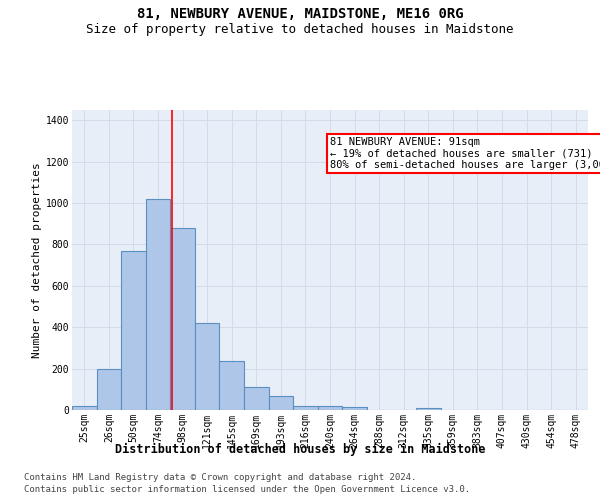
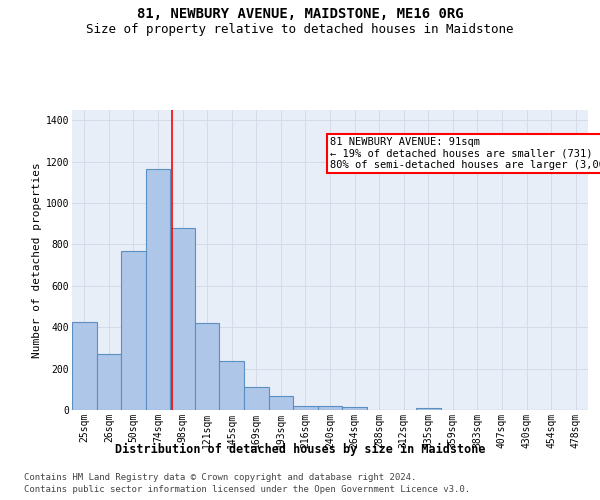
25sqm: 20 -> 425
26sqm: 200 -> 270
74sqm: 1020 -> 1165
